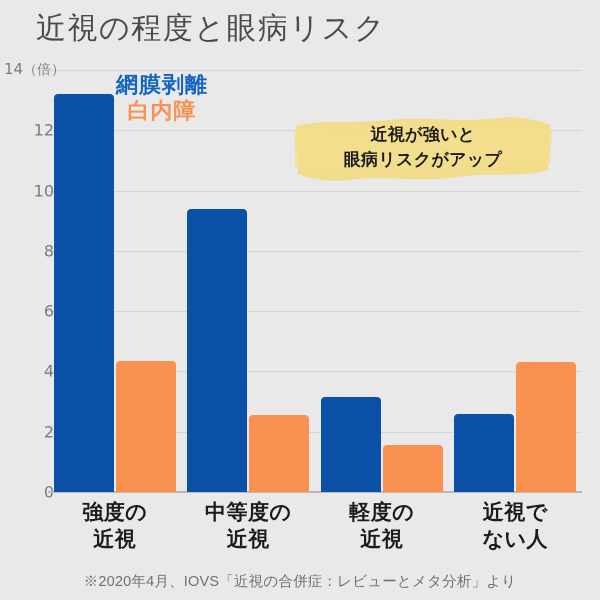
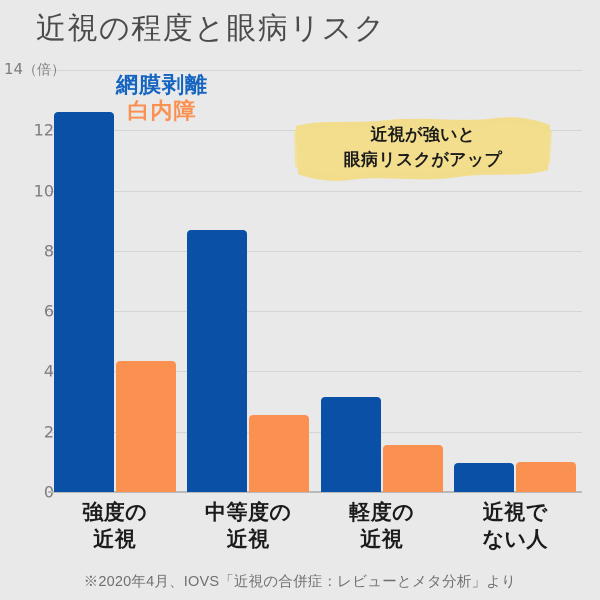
網膜剥離/強度の近視: 13.2 -> 12.6
網膜剥離/中等度の近視: 9.4 -> 8.7
網膜剥離/近視でない人: 2.6 -> 0.9
白内障/近視でない人: 4.3 -> 1.0
